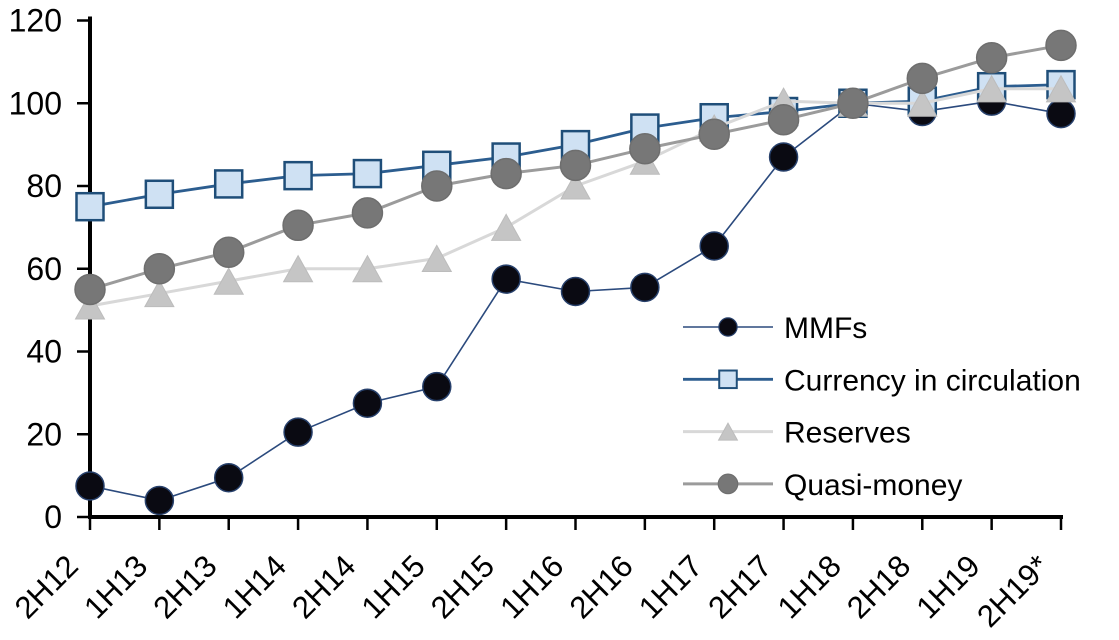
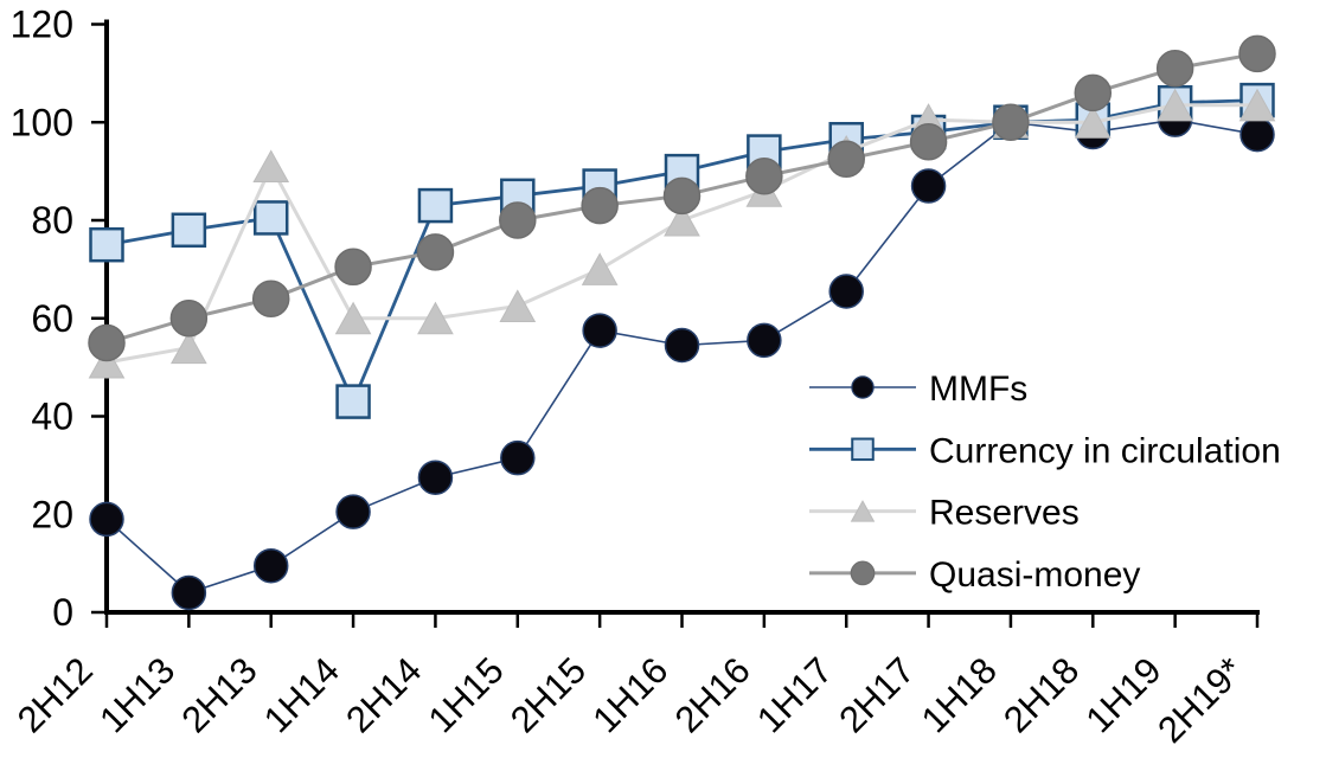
MMFs/2H12: 8 -> 19
Reserves/2H13: 57 -> 91
Currency in circulation/1H14: 82 -> 43
